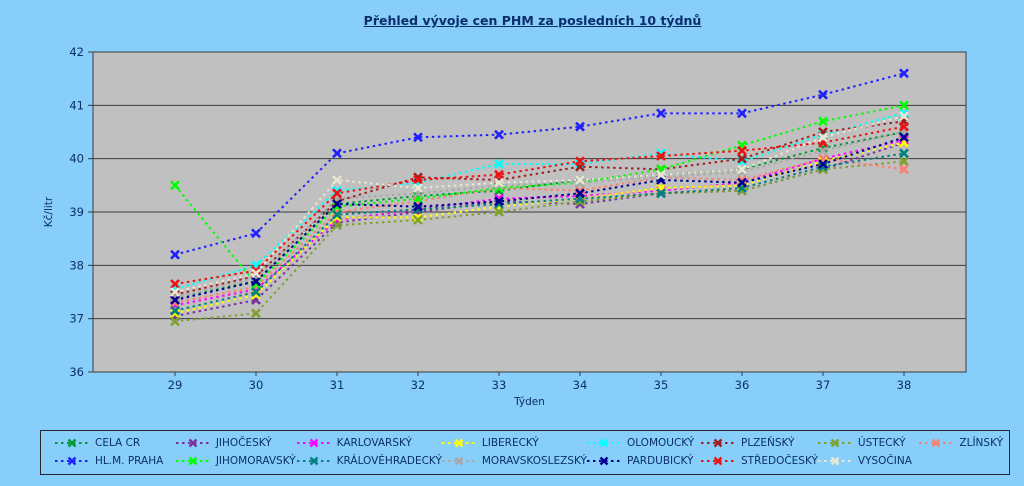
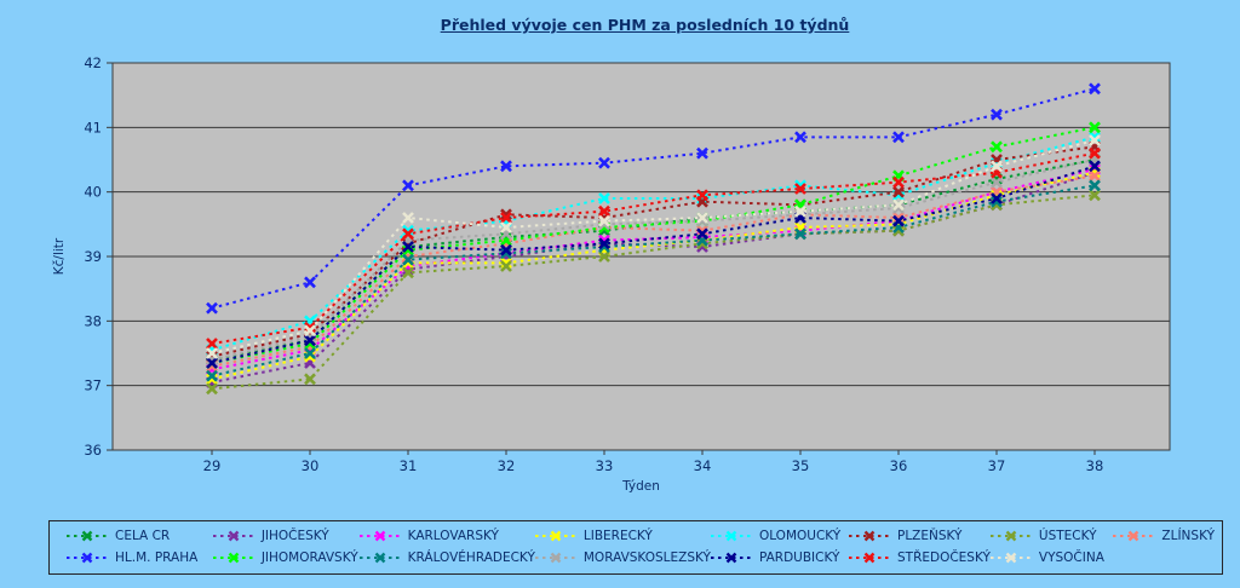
JIHOMORAVSKÝ/29: 39.5 -> 37.4
ZLÍNSKÝ/38: 39.8 -> 40.2
